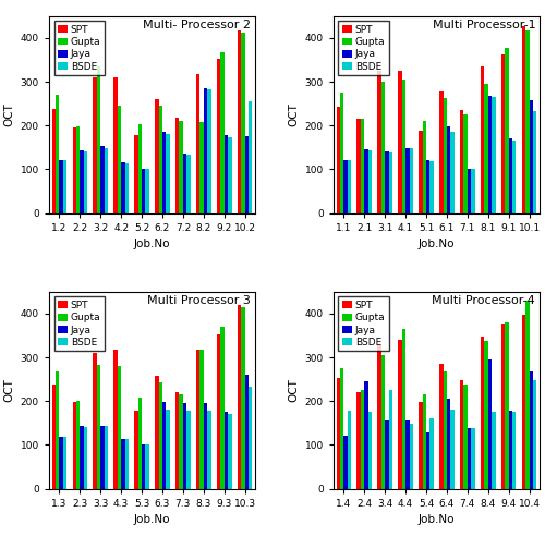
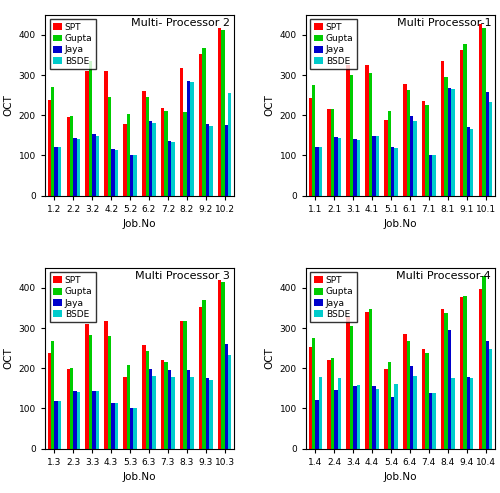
Jaya/2.4: 245 -> 147
BSDE/3.4: 225 -> 158
Gupta/4.4: 365 -> 348
